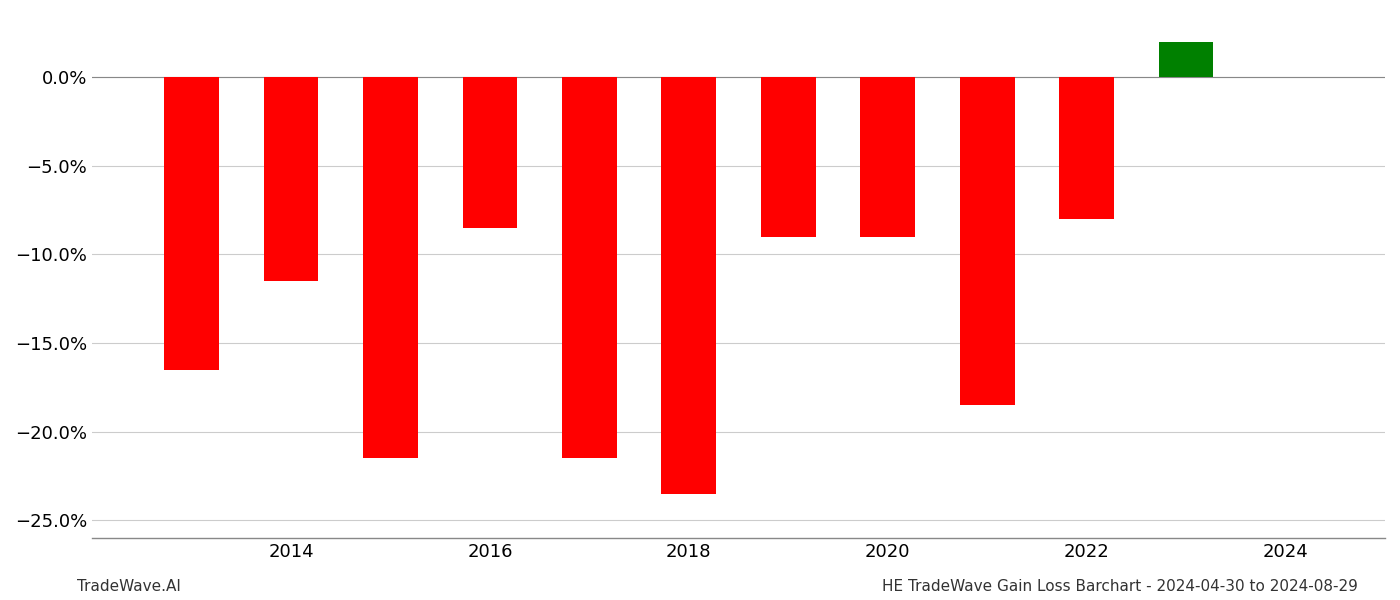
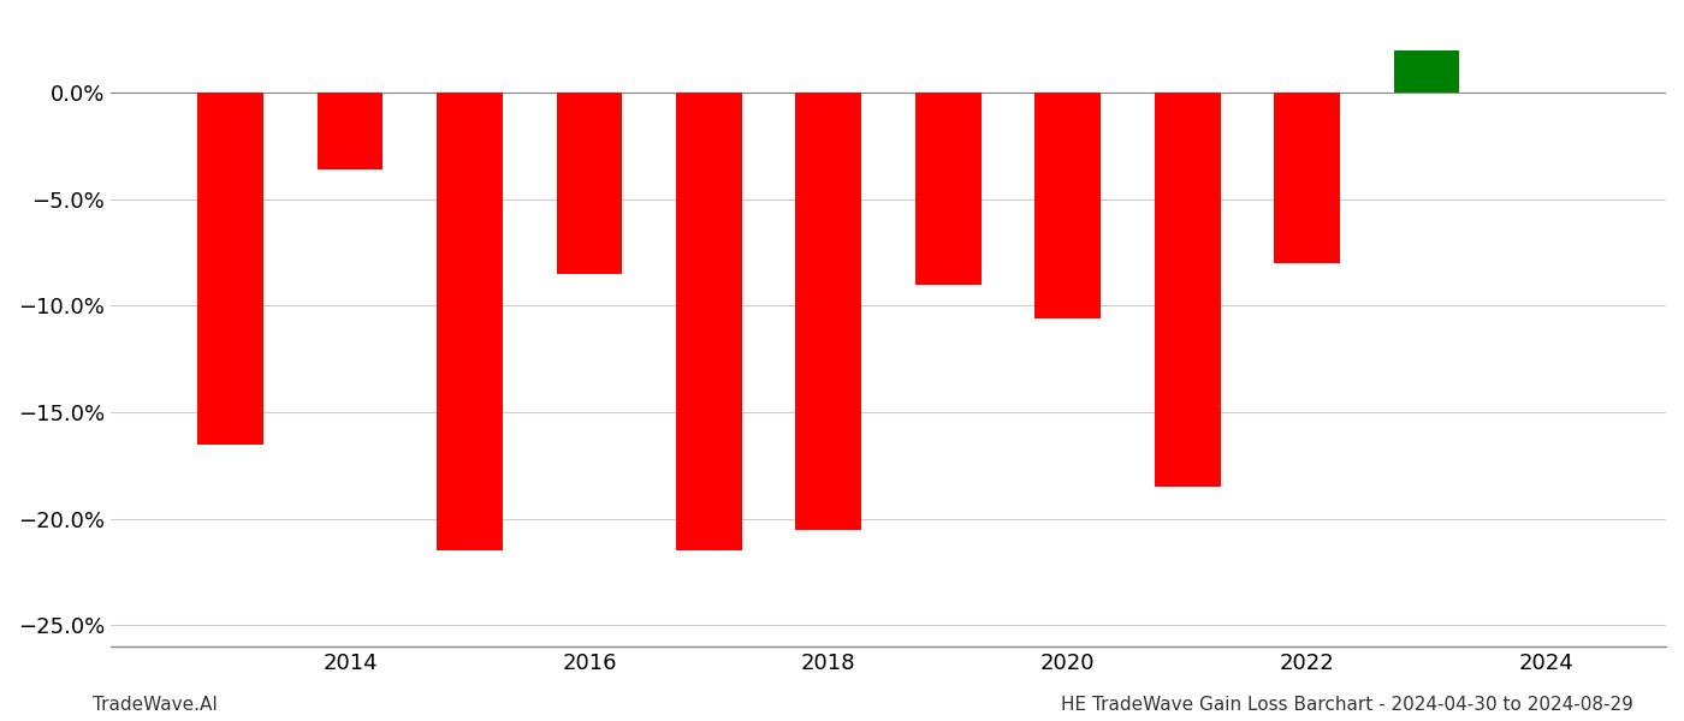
2014: -11.5% -> -3.6%
2018: -23.5% -> -20.5%
2020: -9.0% -> -10.6%
